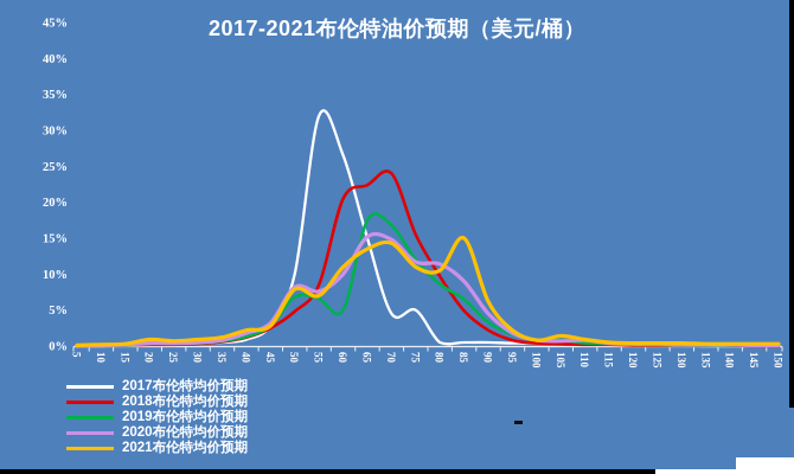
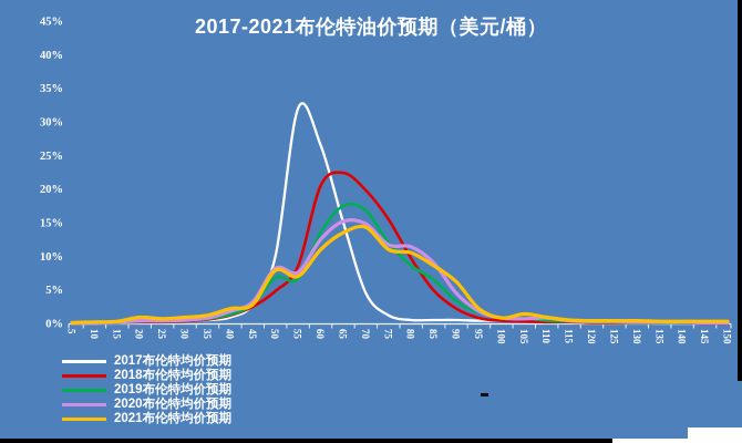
2019布伦特均价预期/60: 5% -> 14%
2020布伦特均价预期/60: 10% -> 12%
2018布伦特均价预期/70: 24% -> 20%
2017布伦特均价预期/75: 5% -> 1%
2021布伦特均价预期/85: 15% -> 9%
